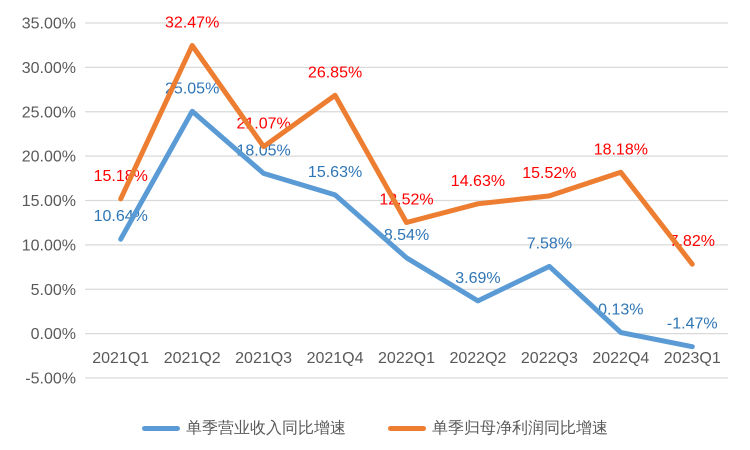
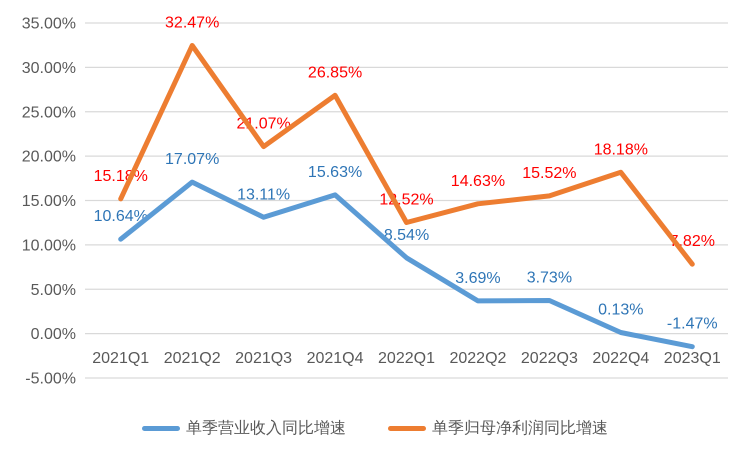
单季营业收入同比增速/2021Q2: 25.05% -> 17.07%
单季营业收入同比增速/2021Q3: 18.05% -> 13.11%
单季营业收入同比增速/2022Q3: 7.58% -> 3.73%
